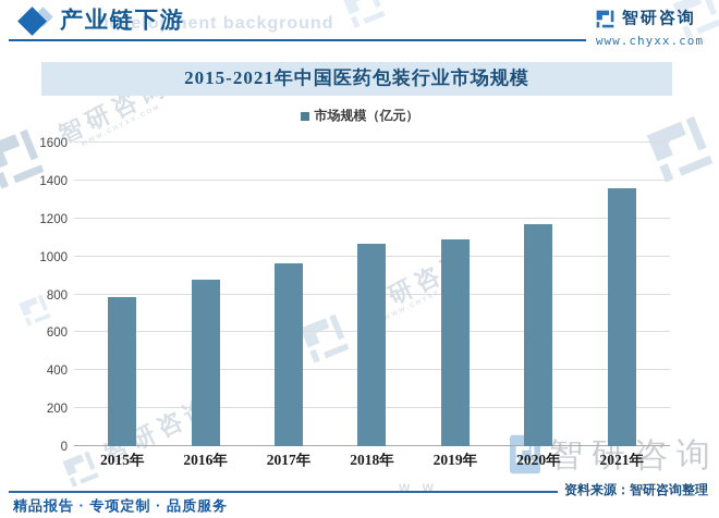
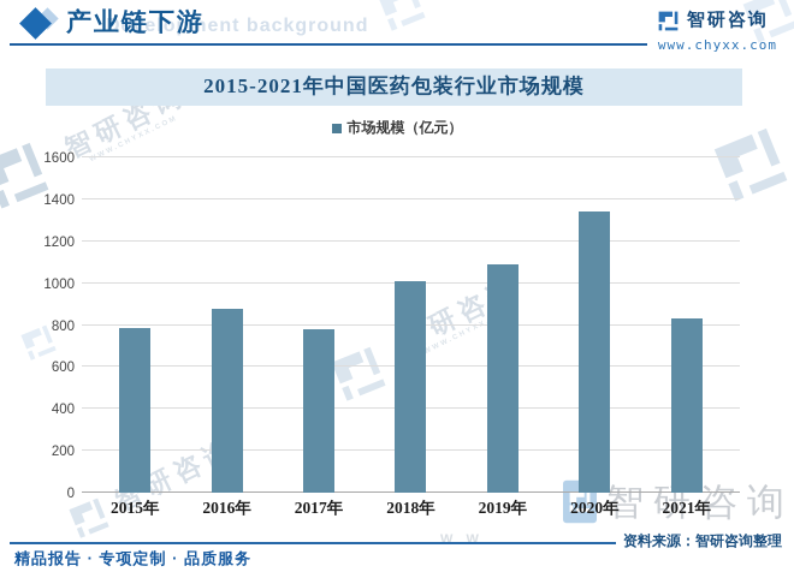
2017年: 960 -> 780
2018年: 1070 -> 1010
2020年: 1170 -> 1340
2021年: 1360 -> 830
